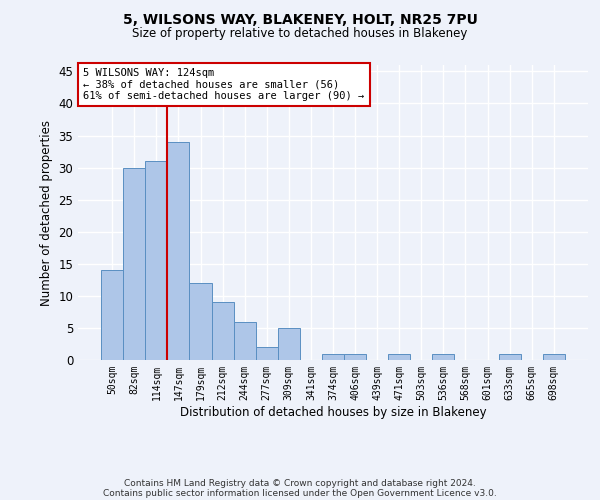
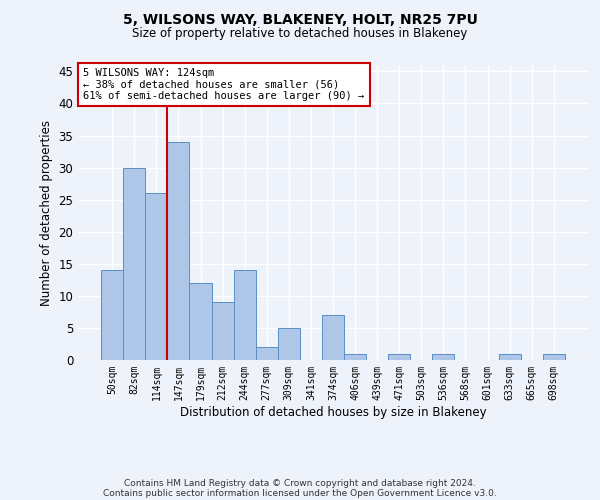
114sqm: 31 -> 26
244sqm: 6 -> 14
374sqm: 1 -> 7
